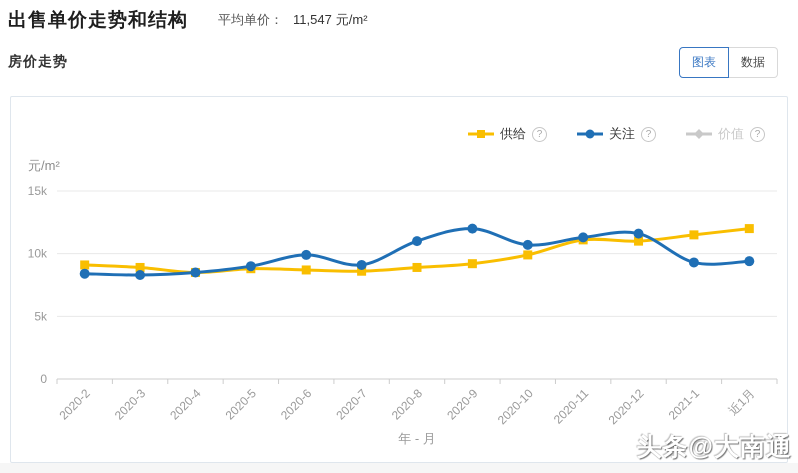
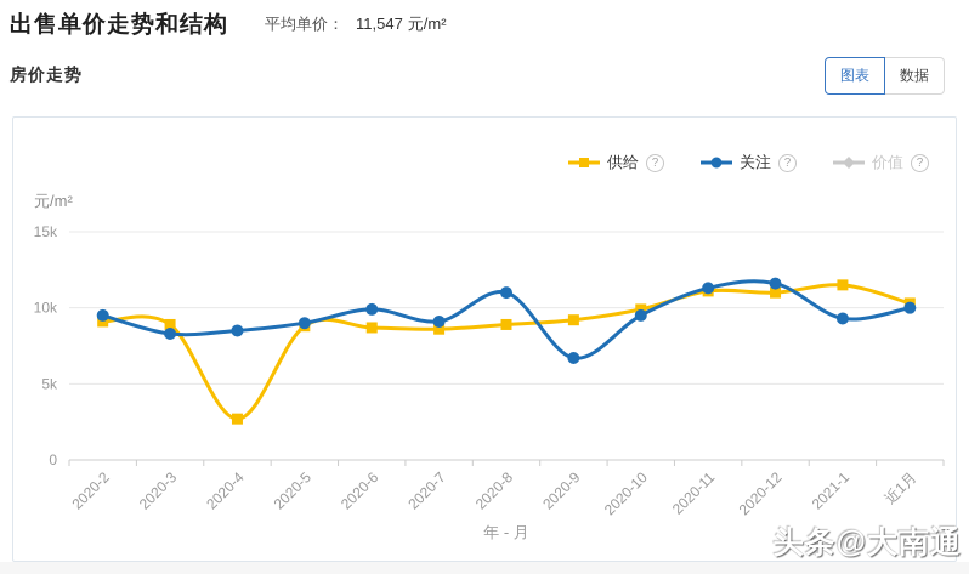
关注/2020-2: 8.4k -> 9.5k
供给/2020-4: 8.5k -> 2.7k
关注/2020-9: 12.0k -> 6.7k
关注/2020-10: 10.7k -> 9.5k
供给/近1月: 12.0k -> 10.3k
关注/近1月: 9.4k -> 10.0k
